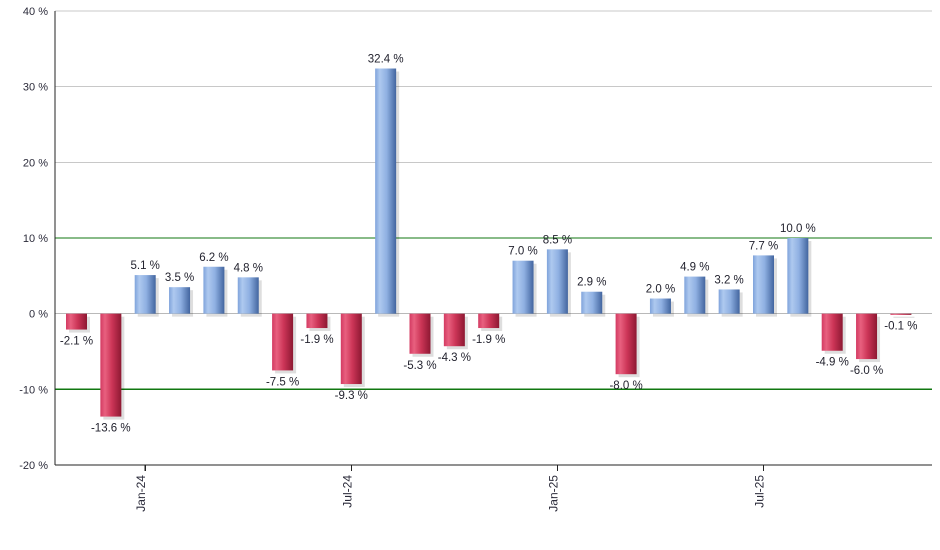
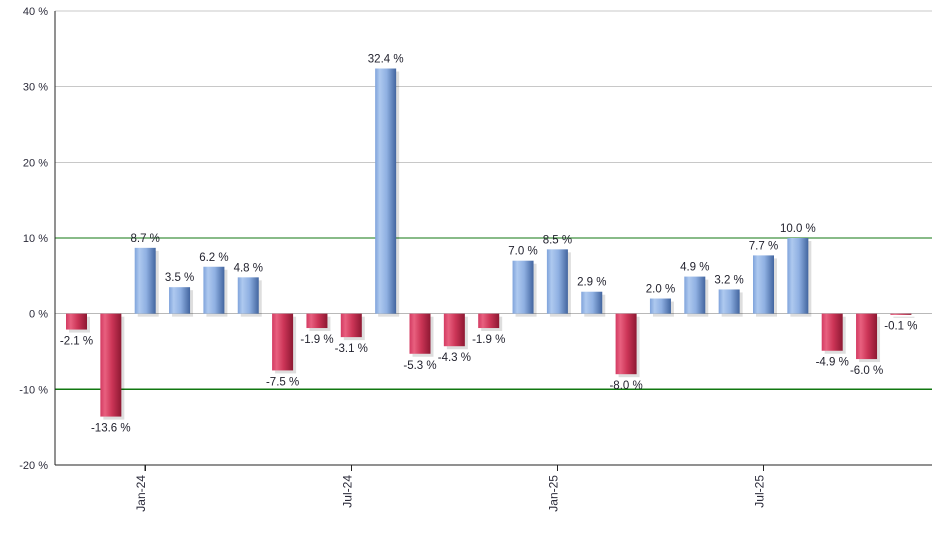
Jan-24: 5.1 -> 8.7
Jul-24: -9.3 -> -3.1
